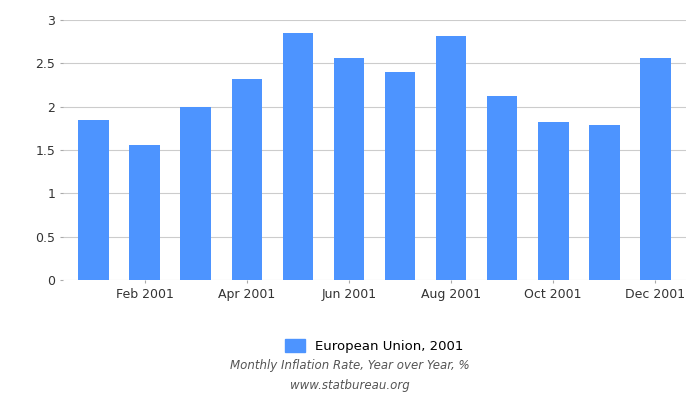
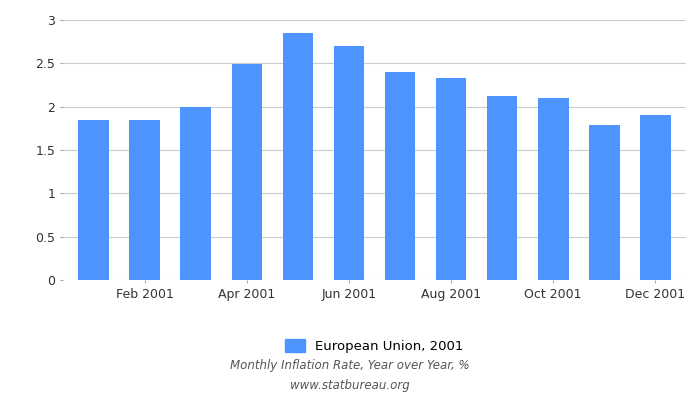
Feb 2001: 1.56 -> 1.85
Apr 2001: 2.32 -> 2.49
Jun 2001: 2.56 -> 2.70
Aug 2001: 2.82 -> 2.33
Oct 2001: 1.82 -> 2.10
Dec 2001: 2.56 -> 1.90
